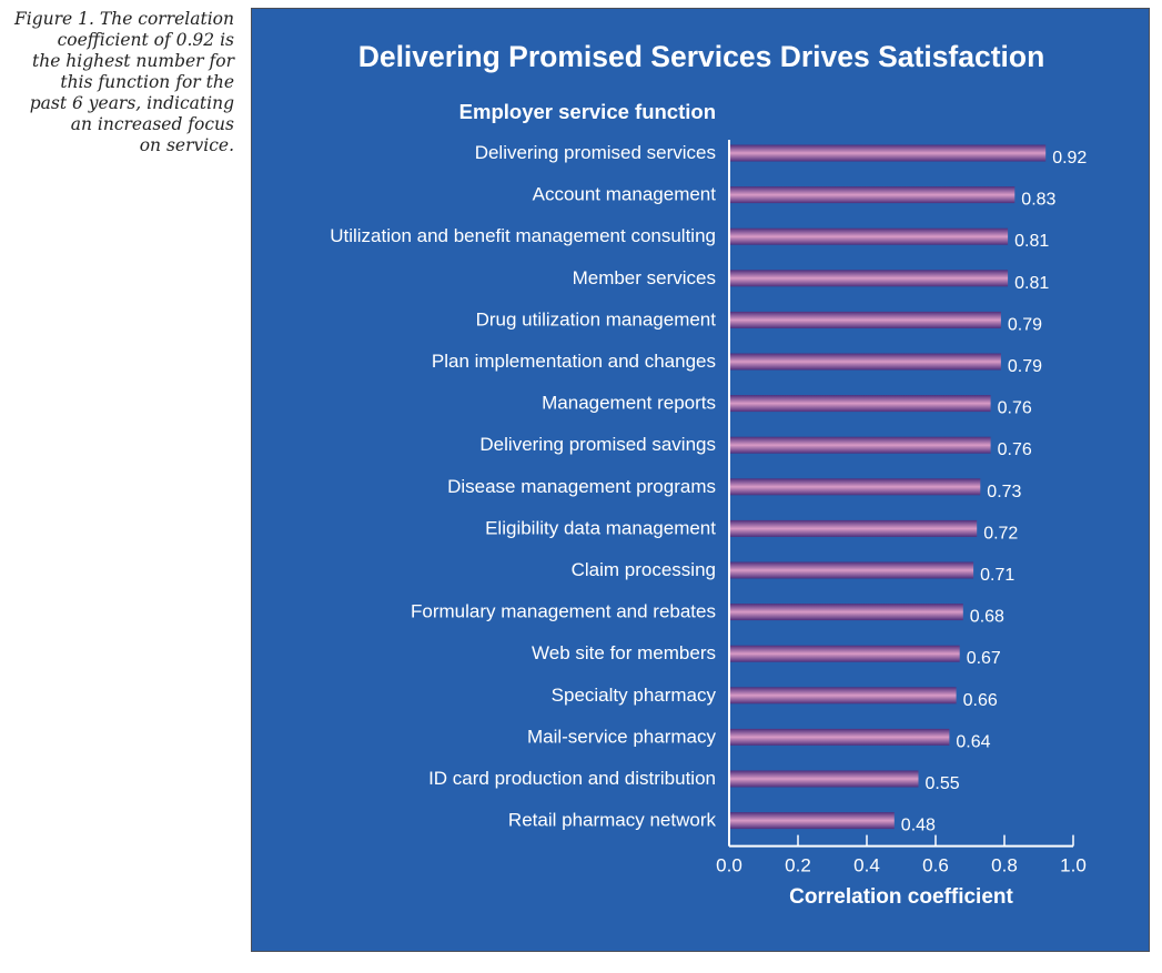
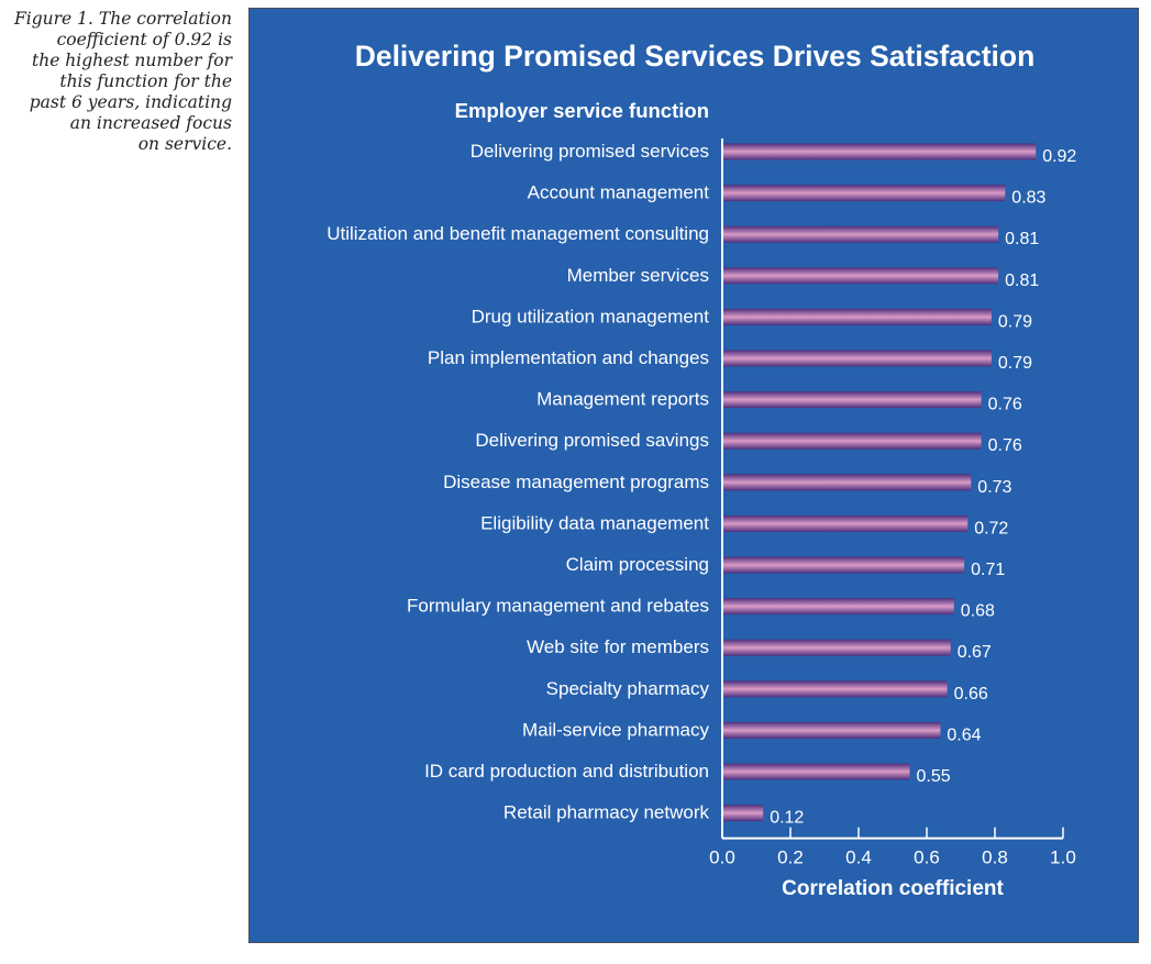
Retail pharmacy network: 0.48 -> 0.12
